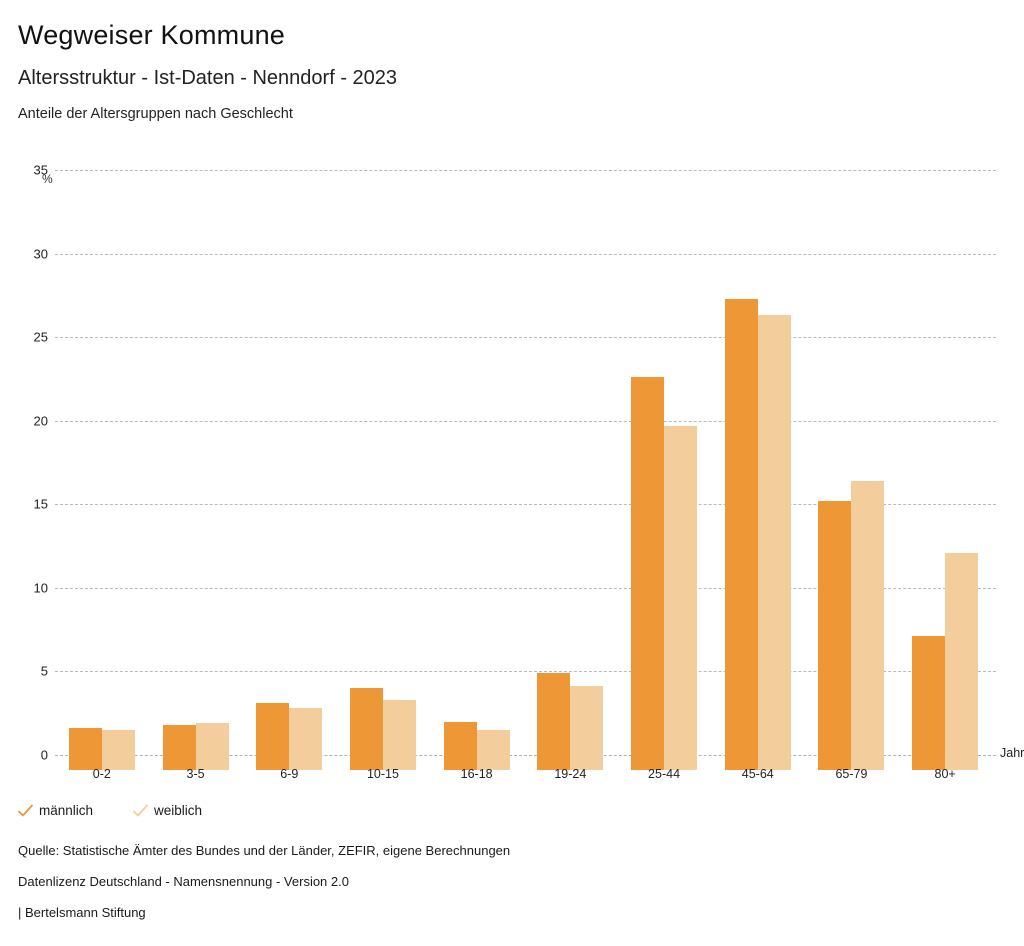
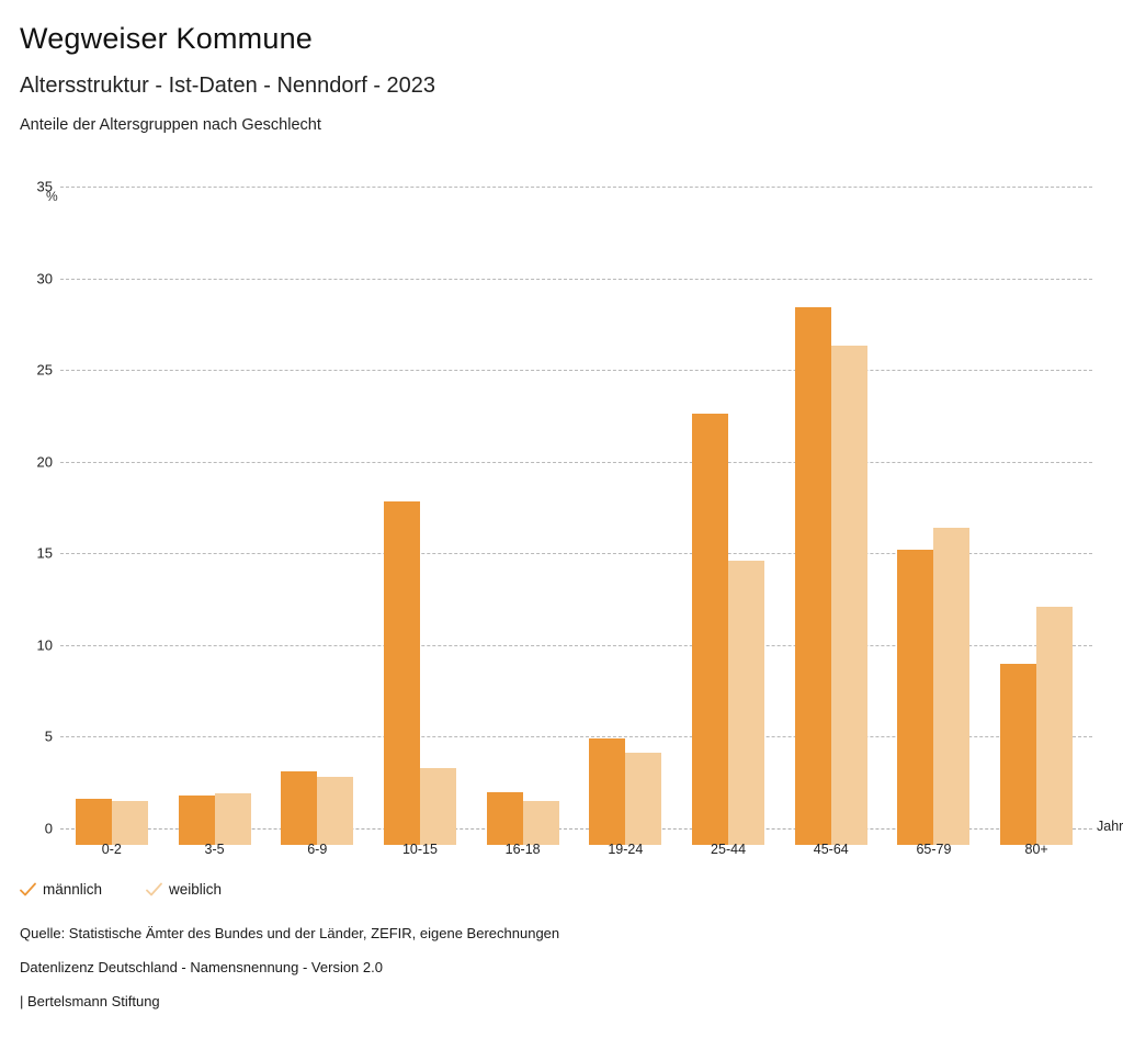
männlich/10-15: 4.9 -> 18.7
weiblich/25-44: 20.6 -> 15.5
männlich/45-64: 28.2 -> 29.3
männlich/80+: 8.0 -> 9.9
